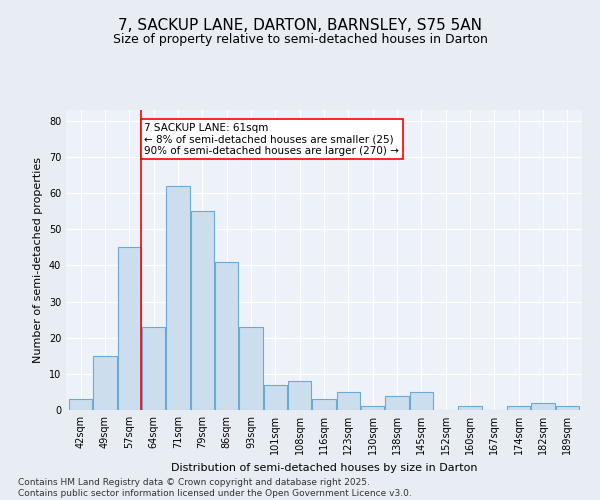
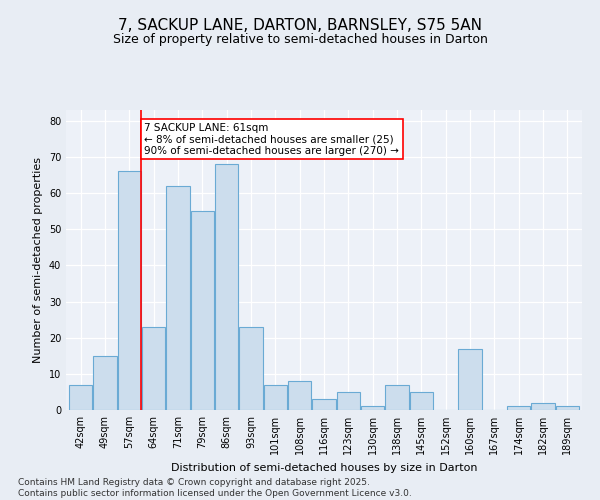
42sqm: 3 -> 7
57sqm: 45 -> 66
86sqm: 41 -> 68
138sqm: 4 -> 7
160sqm: 1 -> 17
